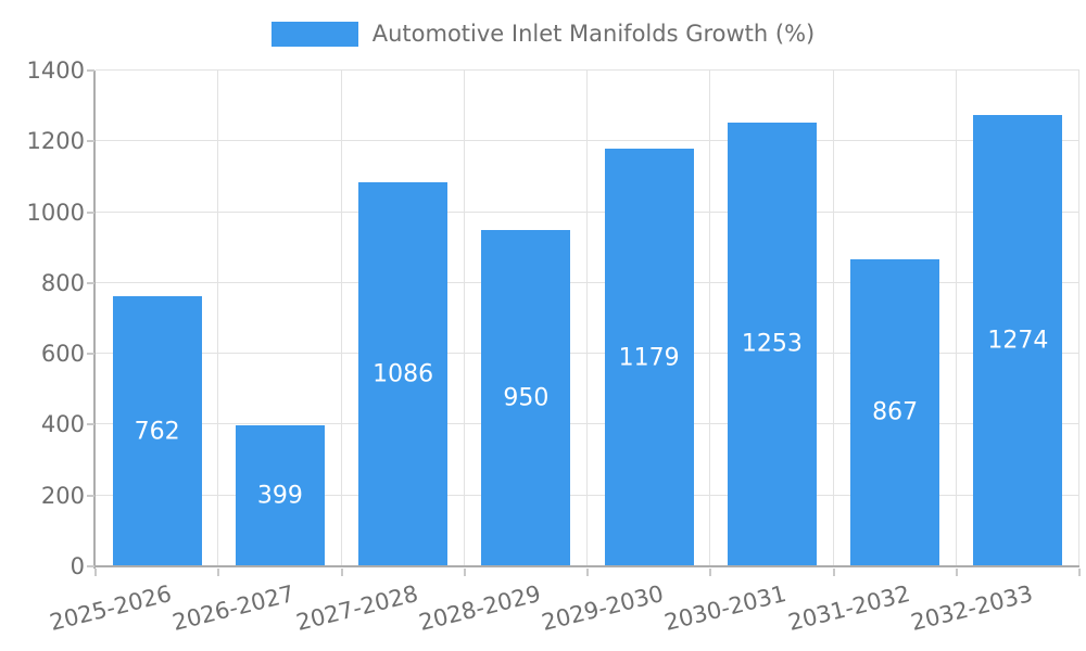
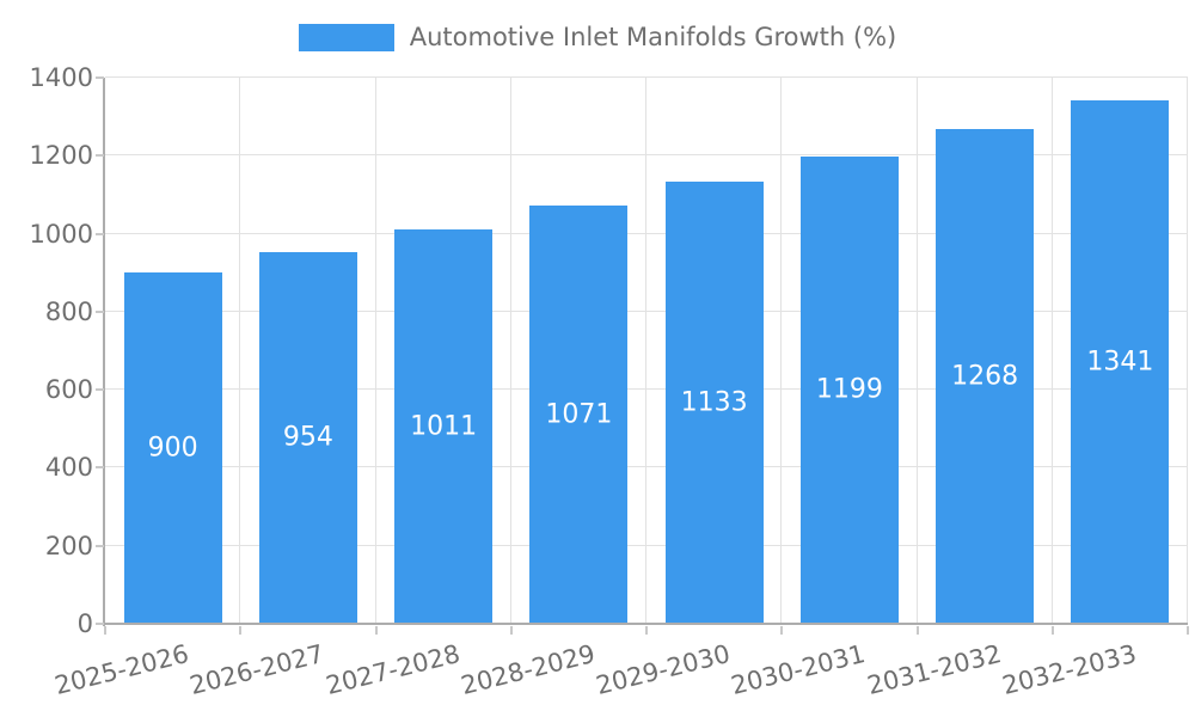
2025-2026: 762 -> 900
2026-2027: 399 -> 954
2027-2028: 1086 -> 1011
2028-2029: 950 -> 1071
2029-2030: 1179 -> 1133
2030-2031: 1253 -> 1199
2031-2032: 867 -> 1268
2032-2033: 1274 -> 1341
